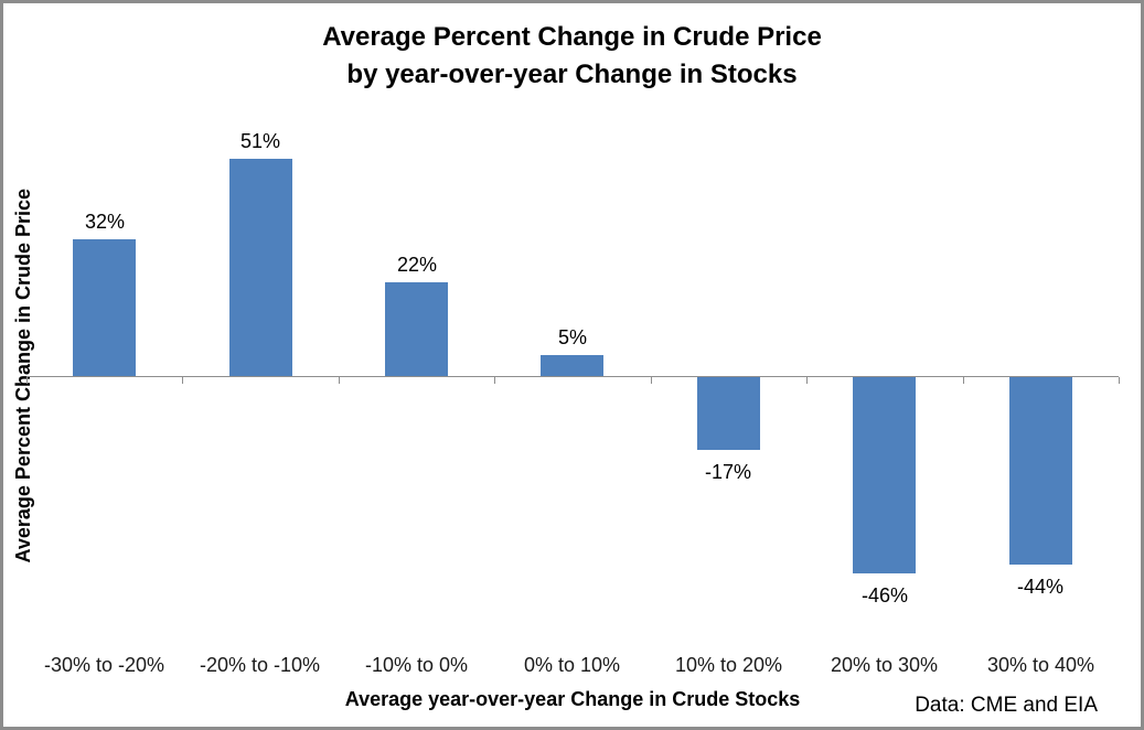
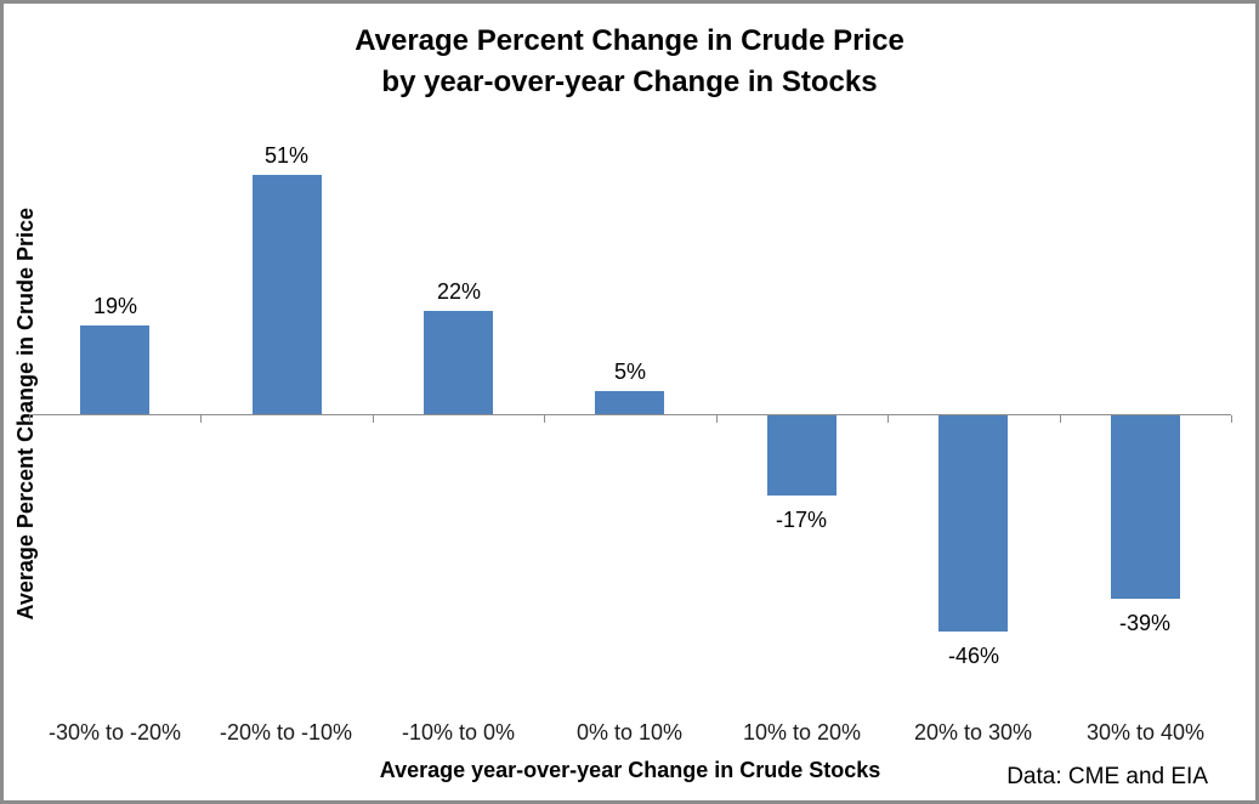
-30% to -20%: 32% -> 19%
30% to 40%: -44% -> -39%
